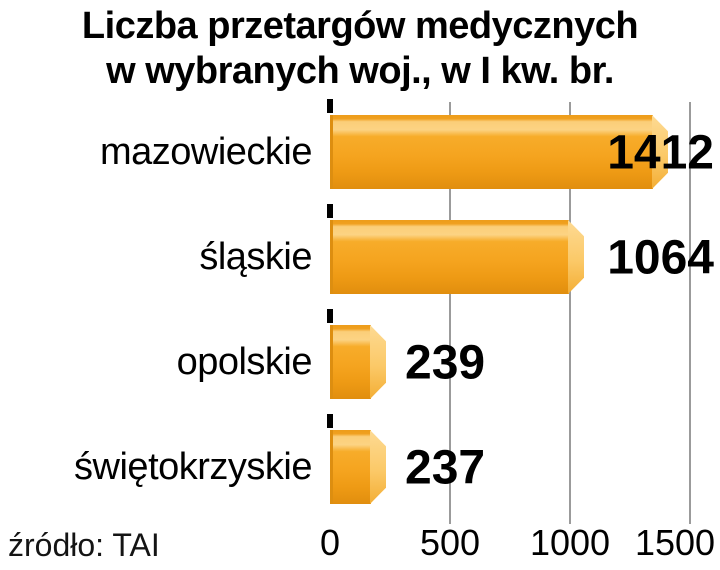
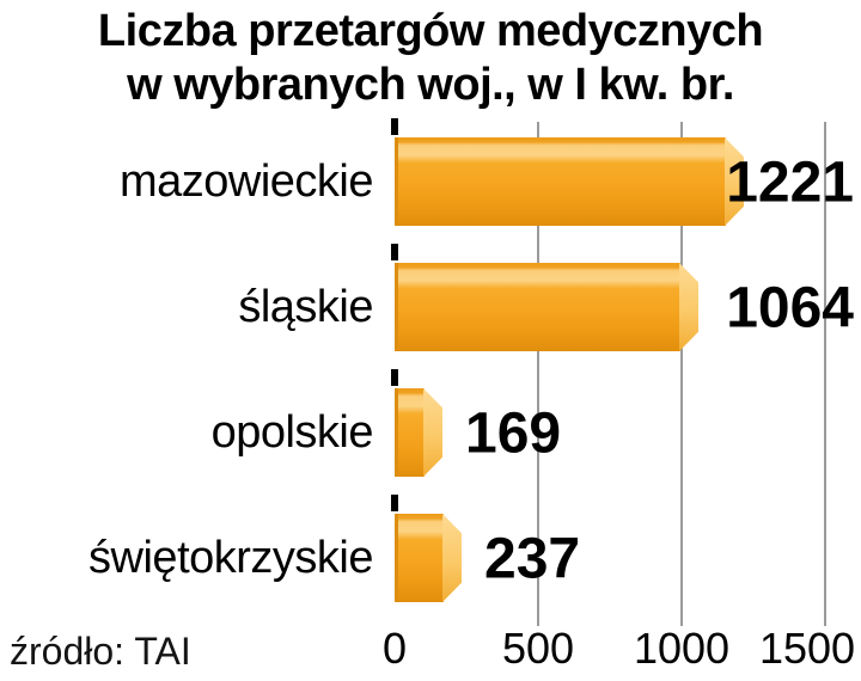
mazowieckie: 1412 -> 1221
opolskie: 239 -> 169
